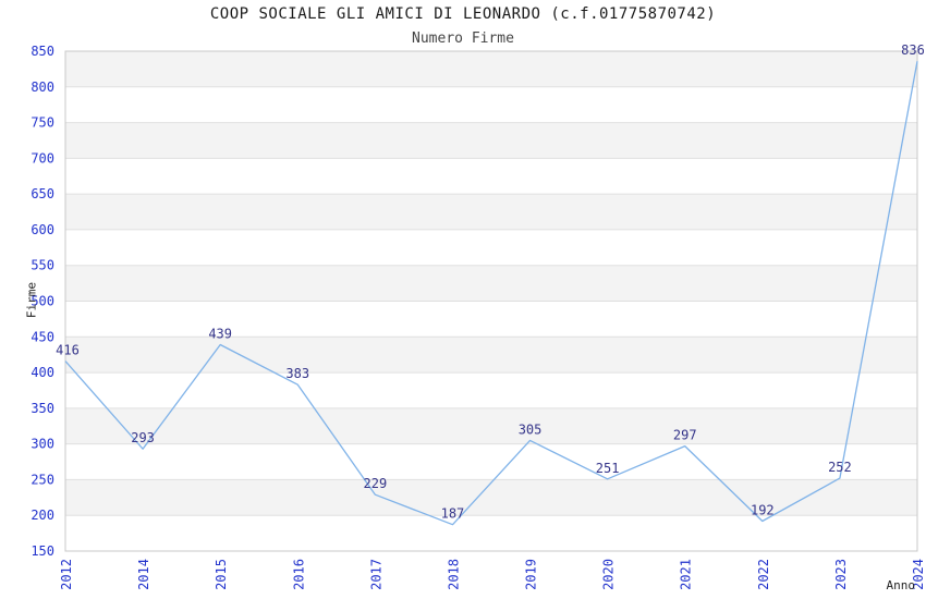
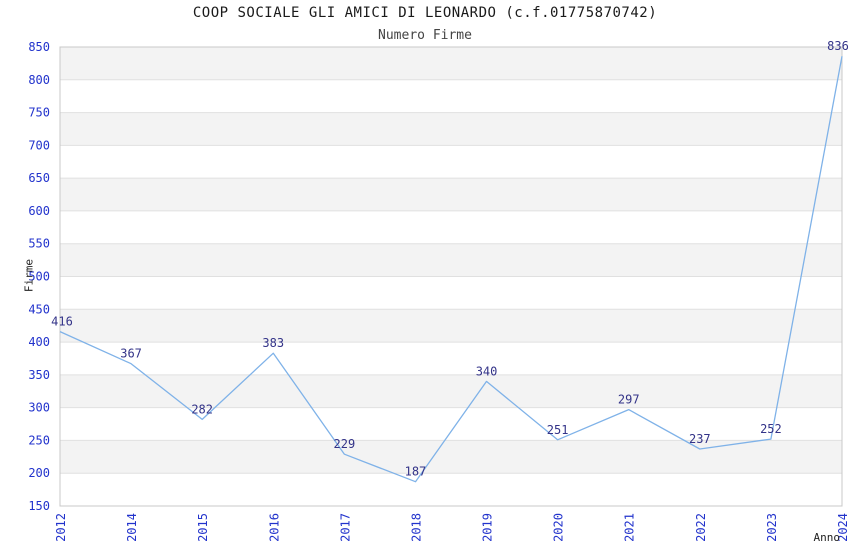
2014: 293 -> 367
2015: 439 -> 282
2019: 305 -> 340
2022: 192 -> 237
